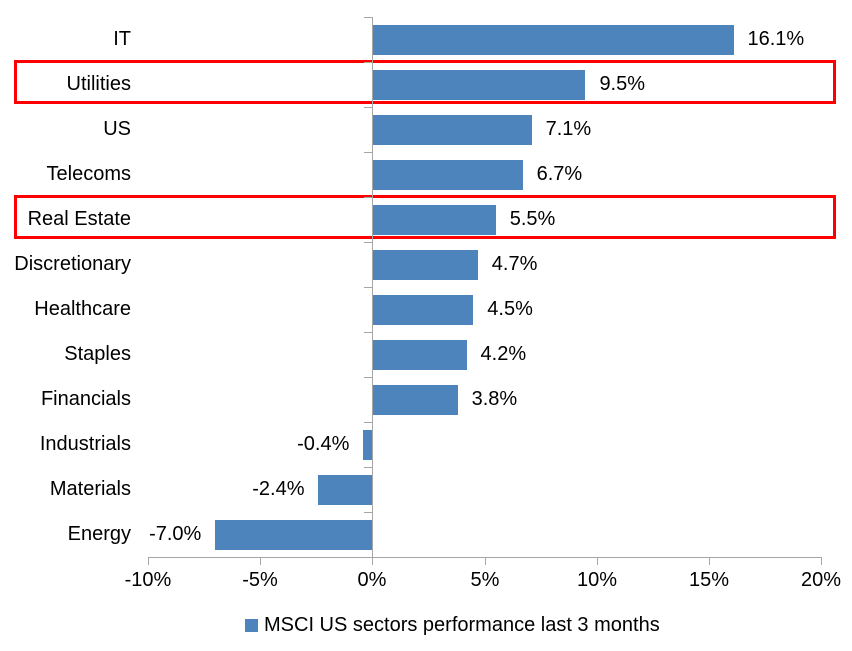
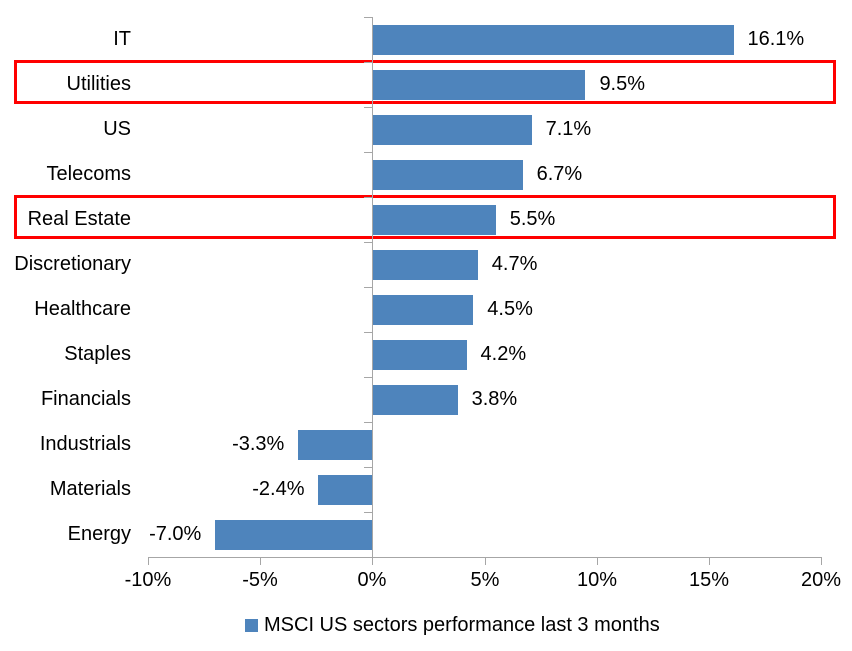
Industrials: -0.4% -> -3.3%
